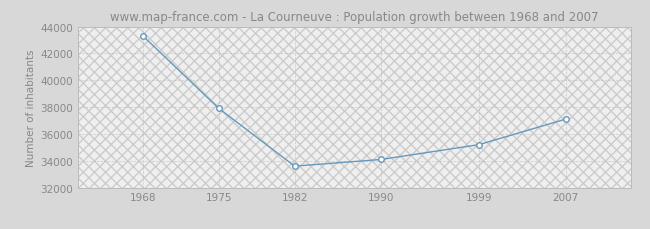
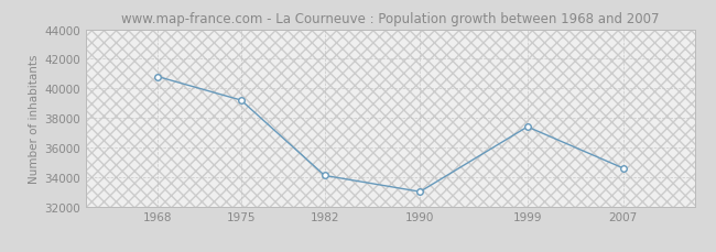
1968: 43300 -> 40800
1975: 37900 -> 39200
1982: 33600 -> 34100
1990: 34100 -> 33000
1999: 35200 -> 37400
2007: 37100 -> 34600
